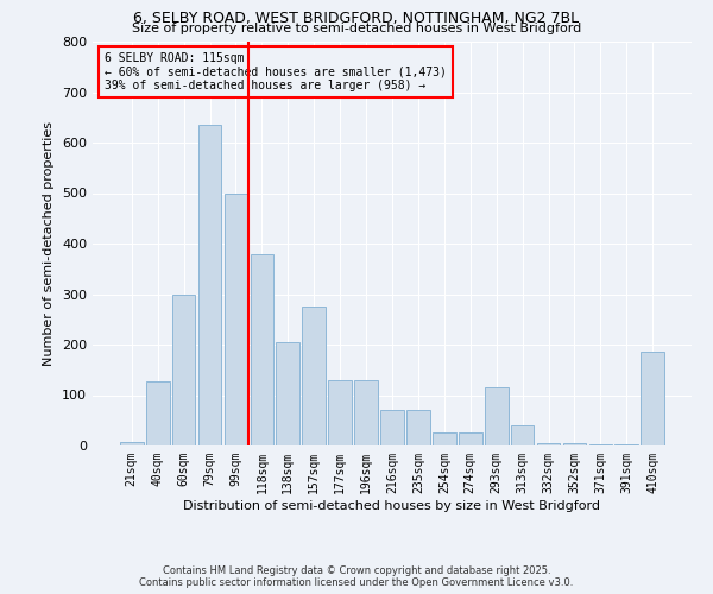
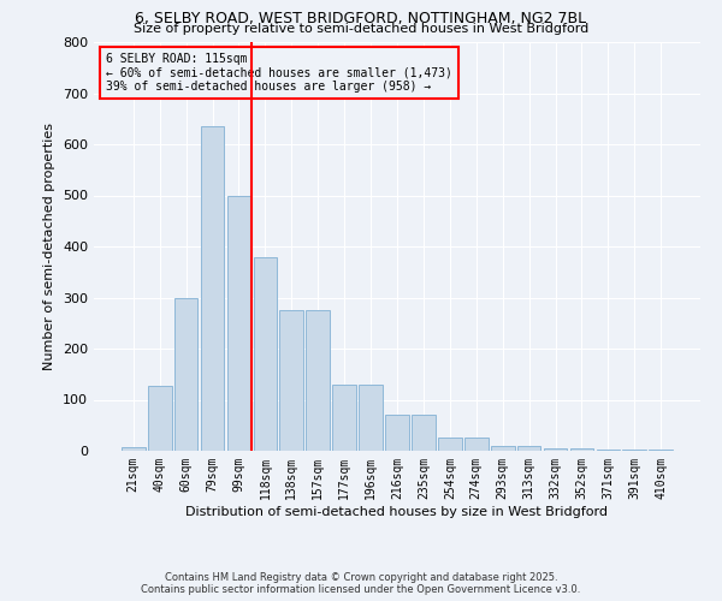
138sqm: 205 -> 275
293sqm: 115 -> 10
313sqm: 40 -> 10
410sqm: 185 -> 2
